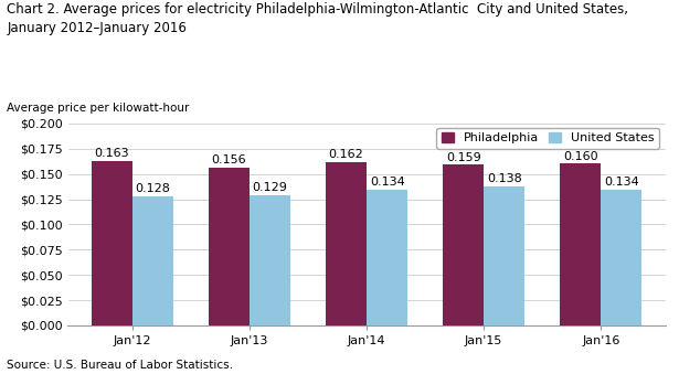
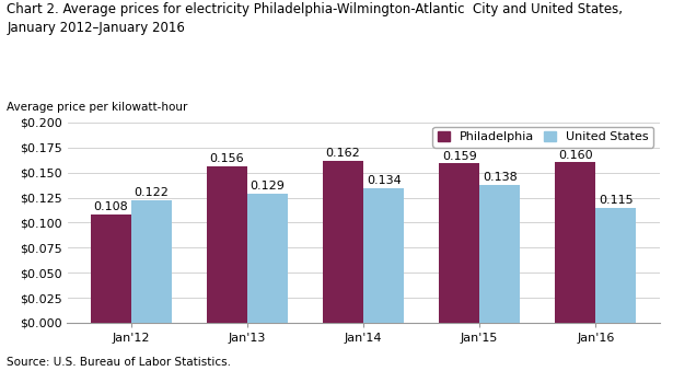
Philadelphia/Jan'12: 0.163 -> 0.108
United States/Jan'12: 0.128 -> 0.122
United States/Jan'16: 0.134 -> 0.115
